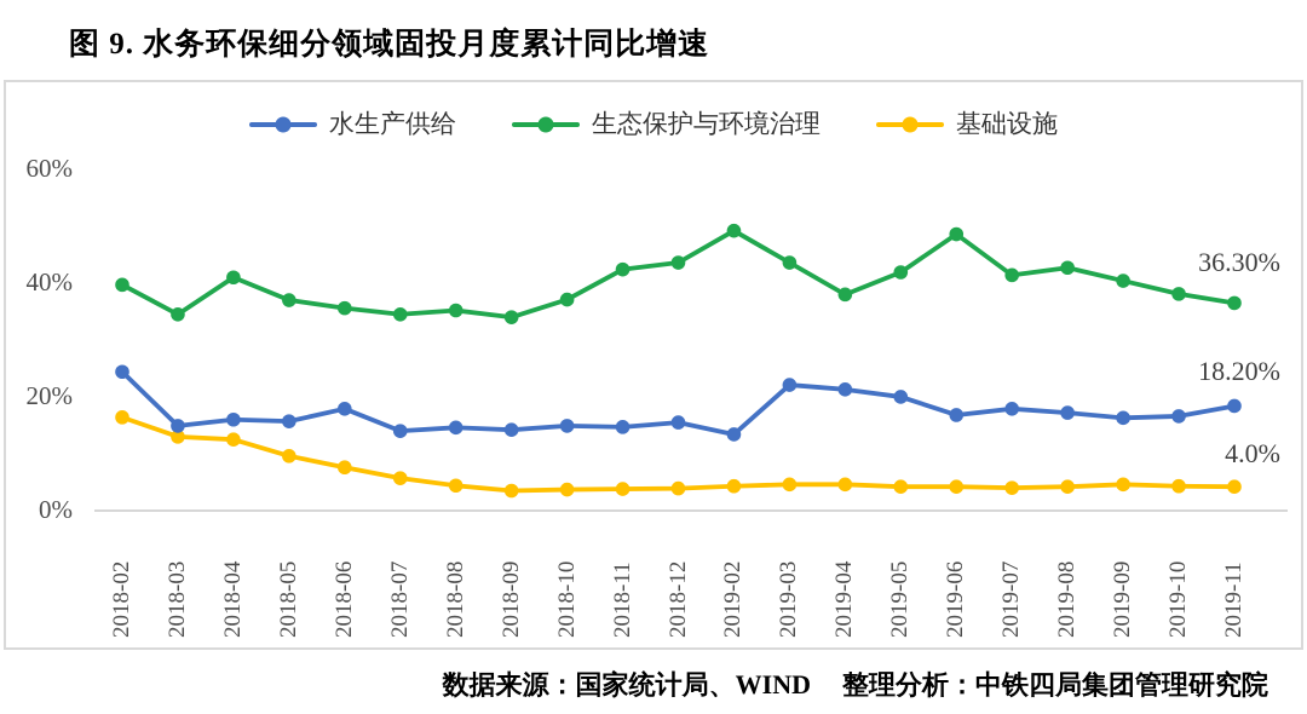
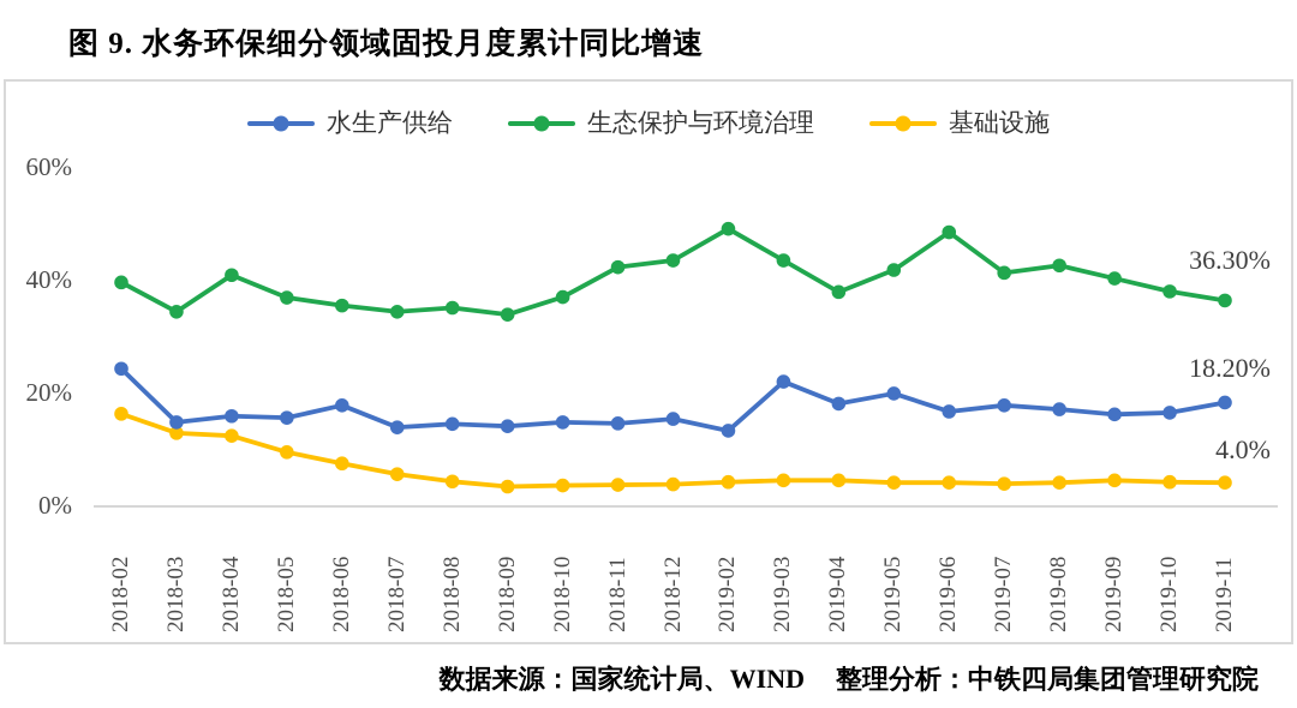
水生产供给/2019-04: 21% -> 18%
